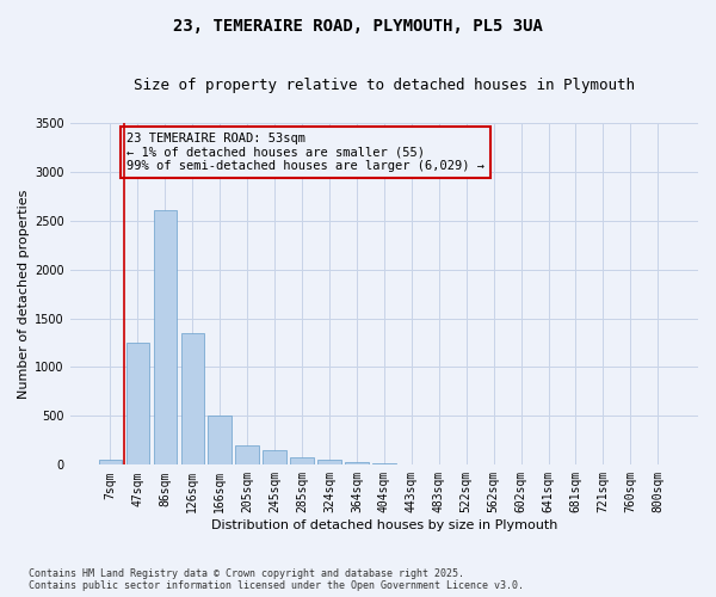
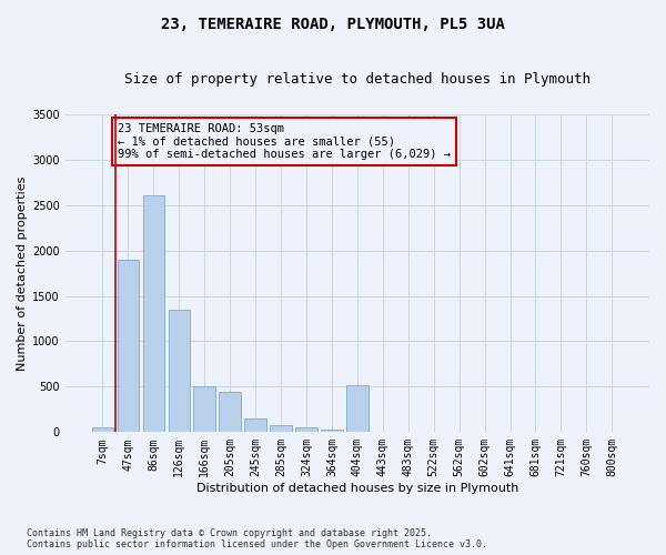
47sqm: 1250 -> 1900
205sqm: 200 -> 440
404sqm: 20 -> 520
